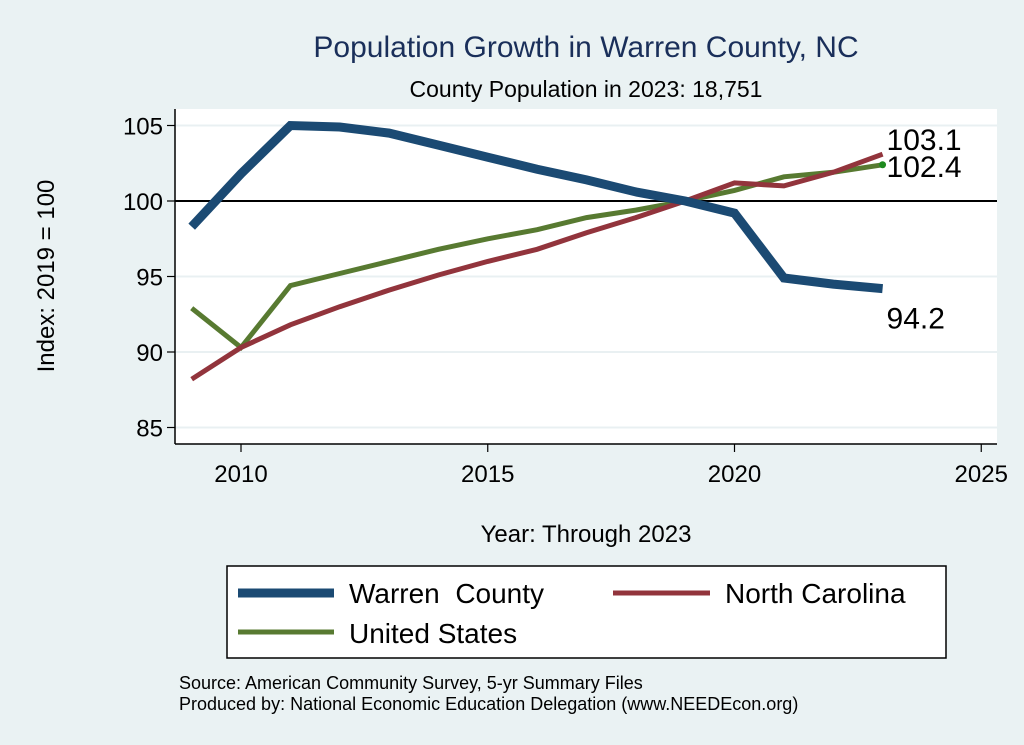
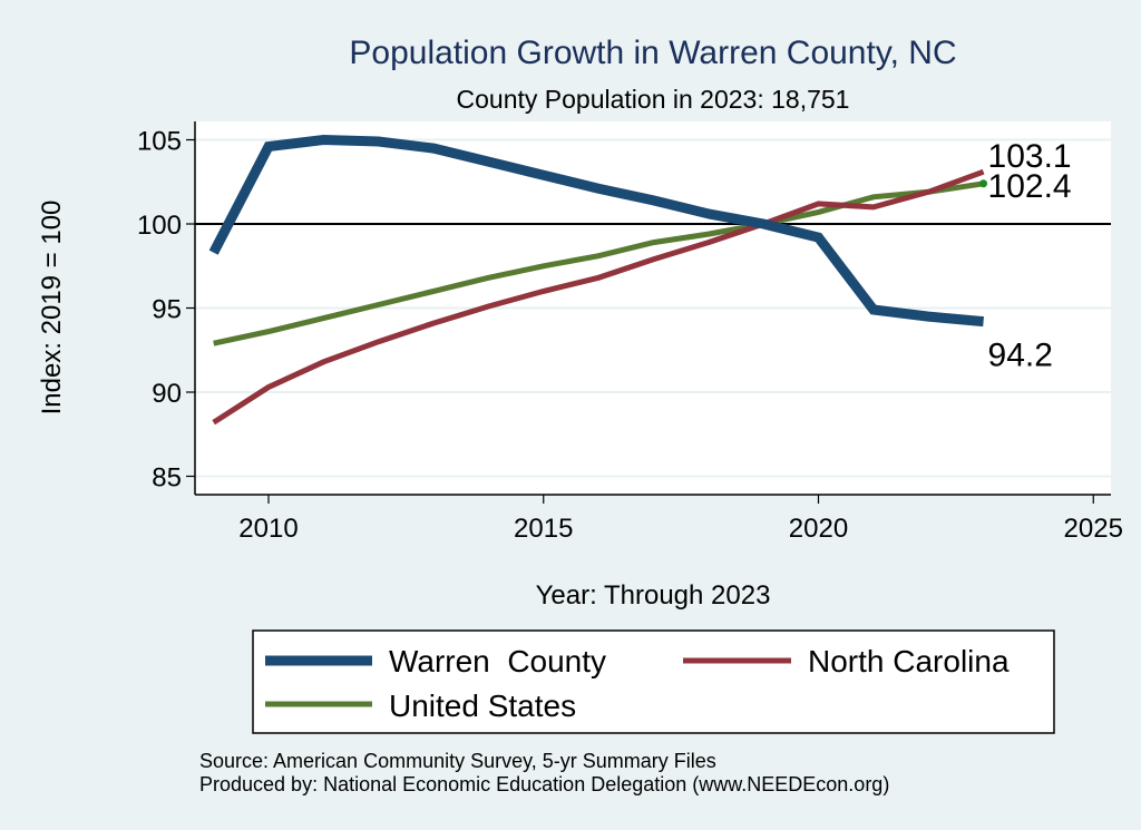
Warren County/2010: 101.8 -> 104.6
United States/2010: 90.3 -> 93.6
